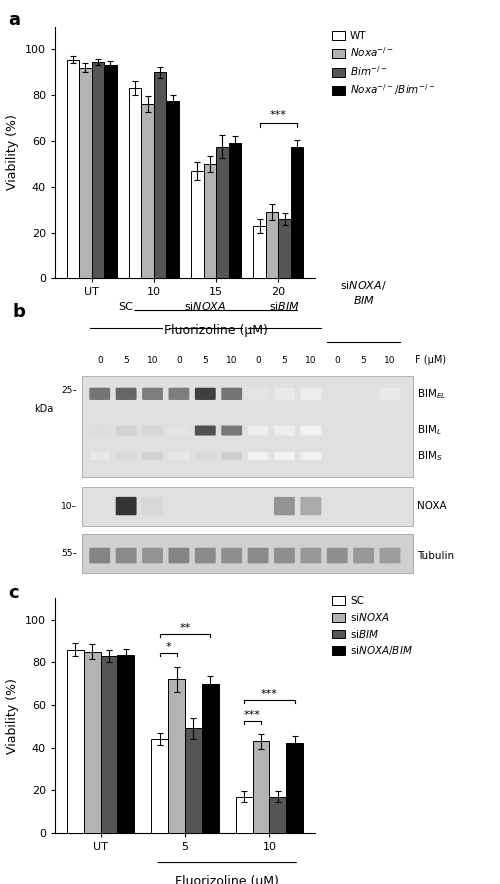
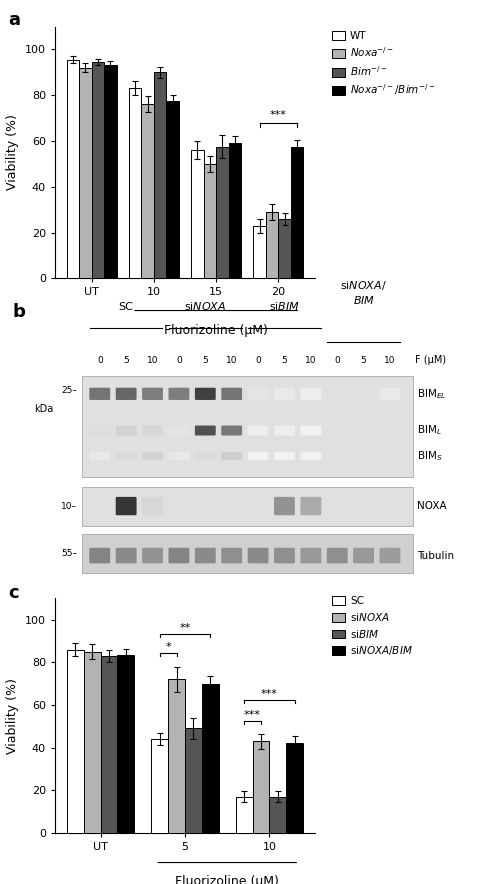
WT/15: 47.0 -> 56.0
